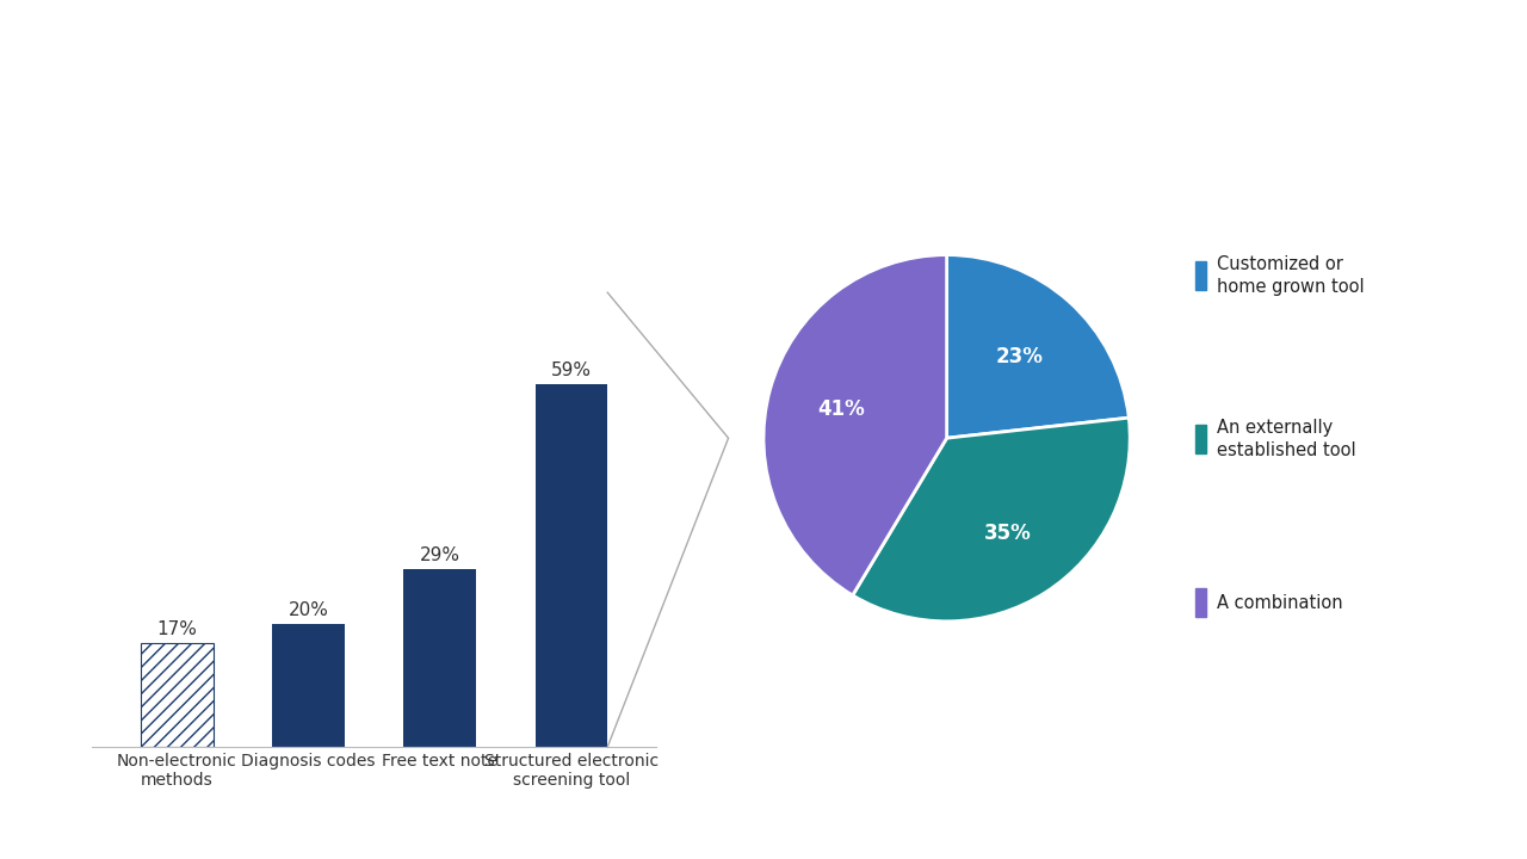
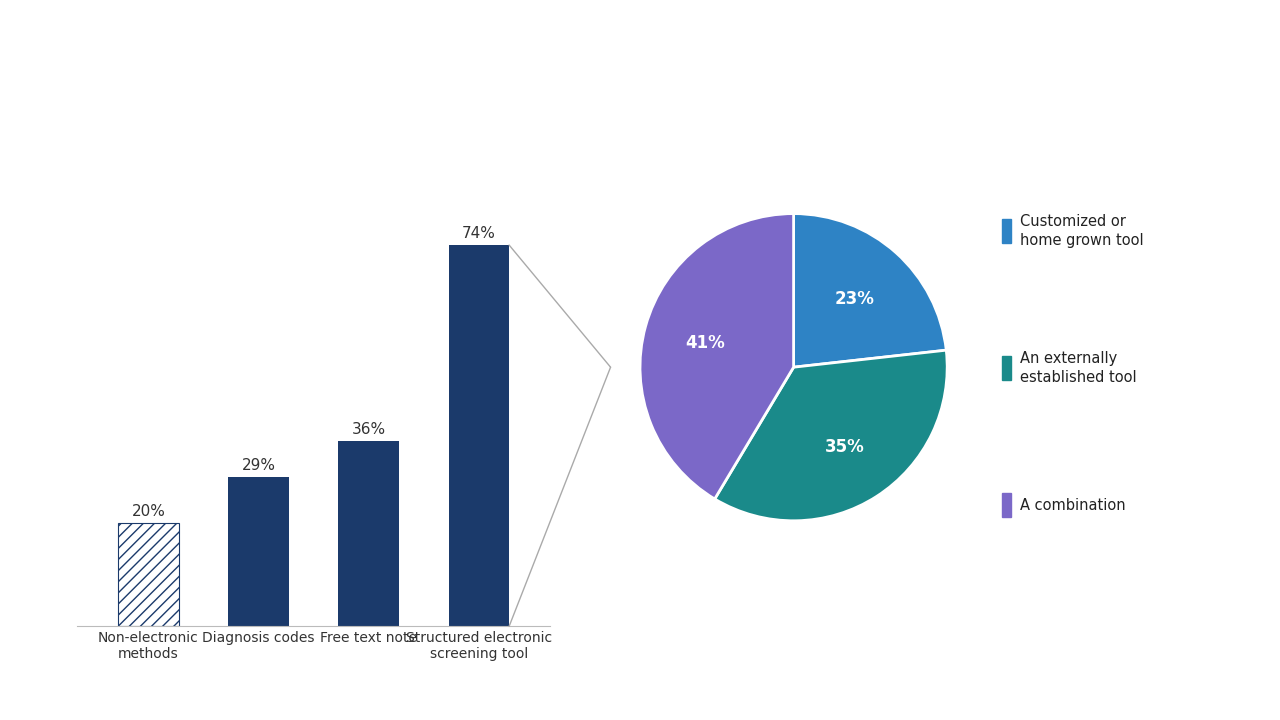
Non-electronic methods: 17% -> 20%
Diagnosis codes: 20% -> 29%
Free text note: 29% -> 36%
Structured electronic screening tool: 59% -> 74%
